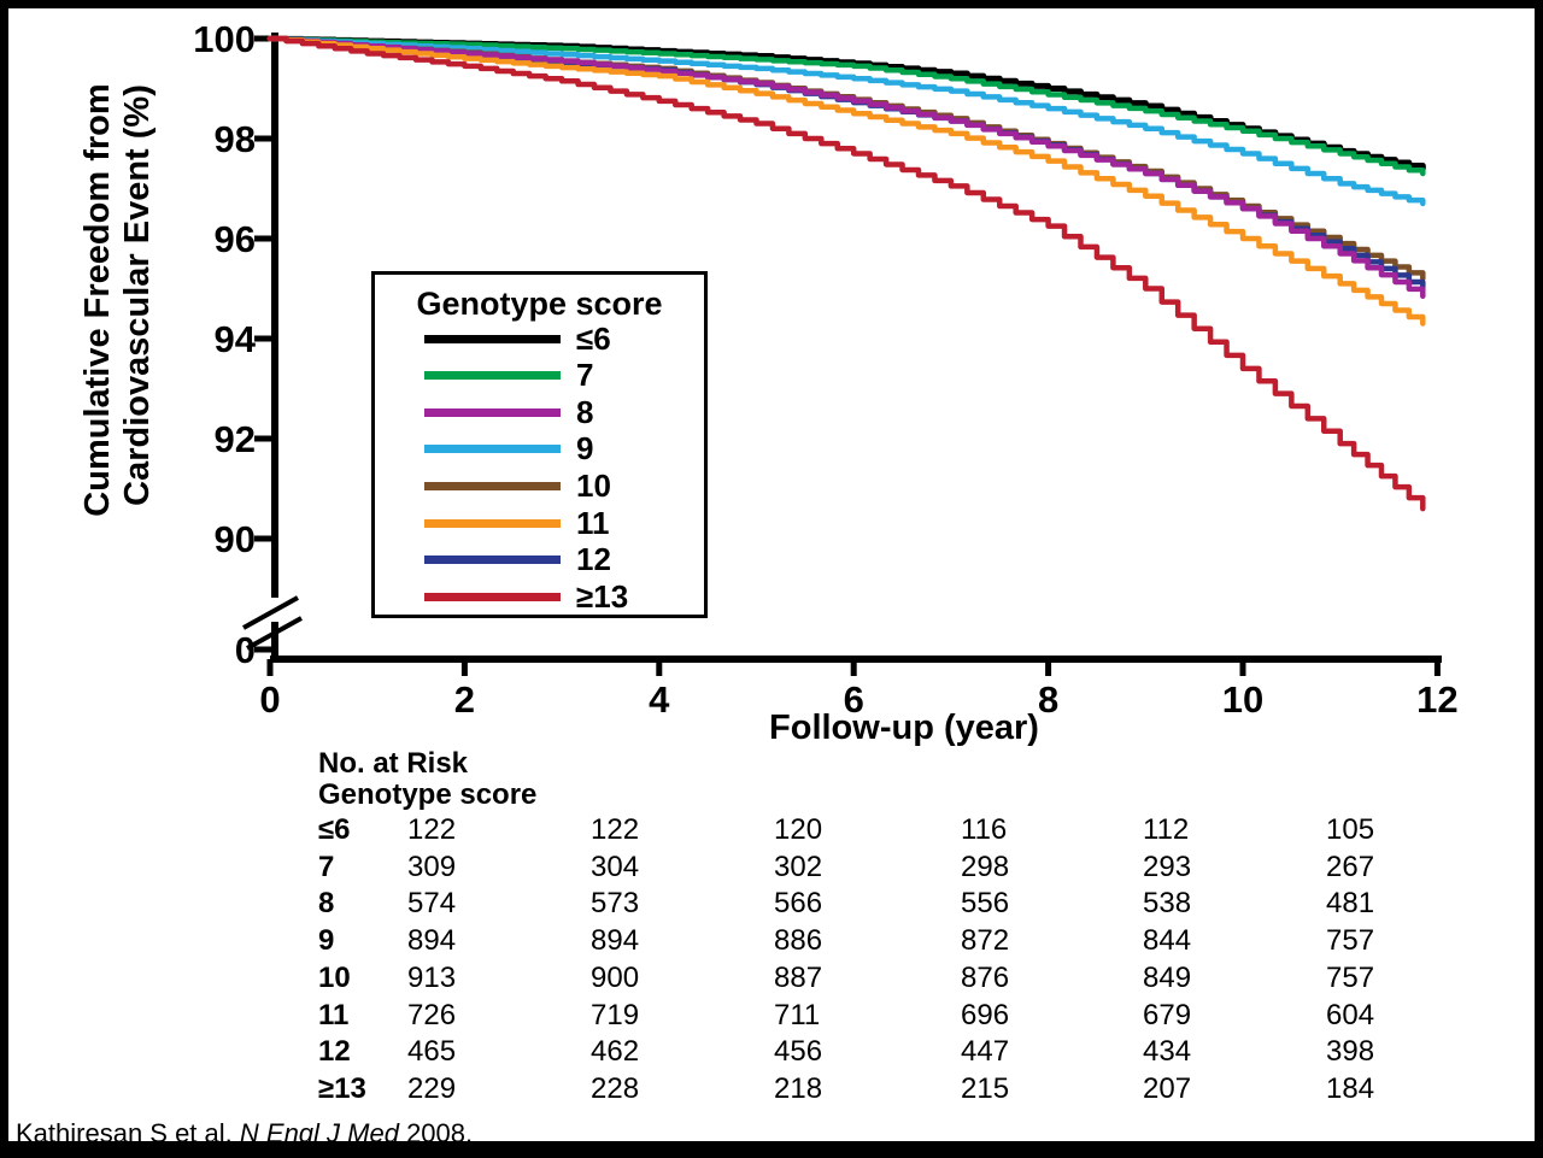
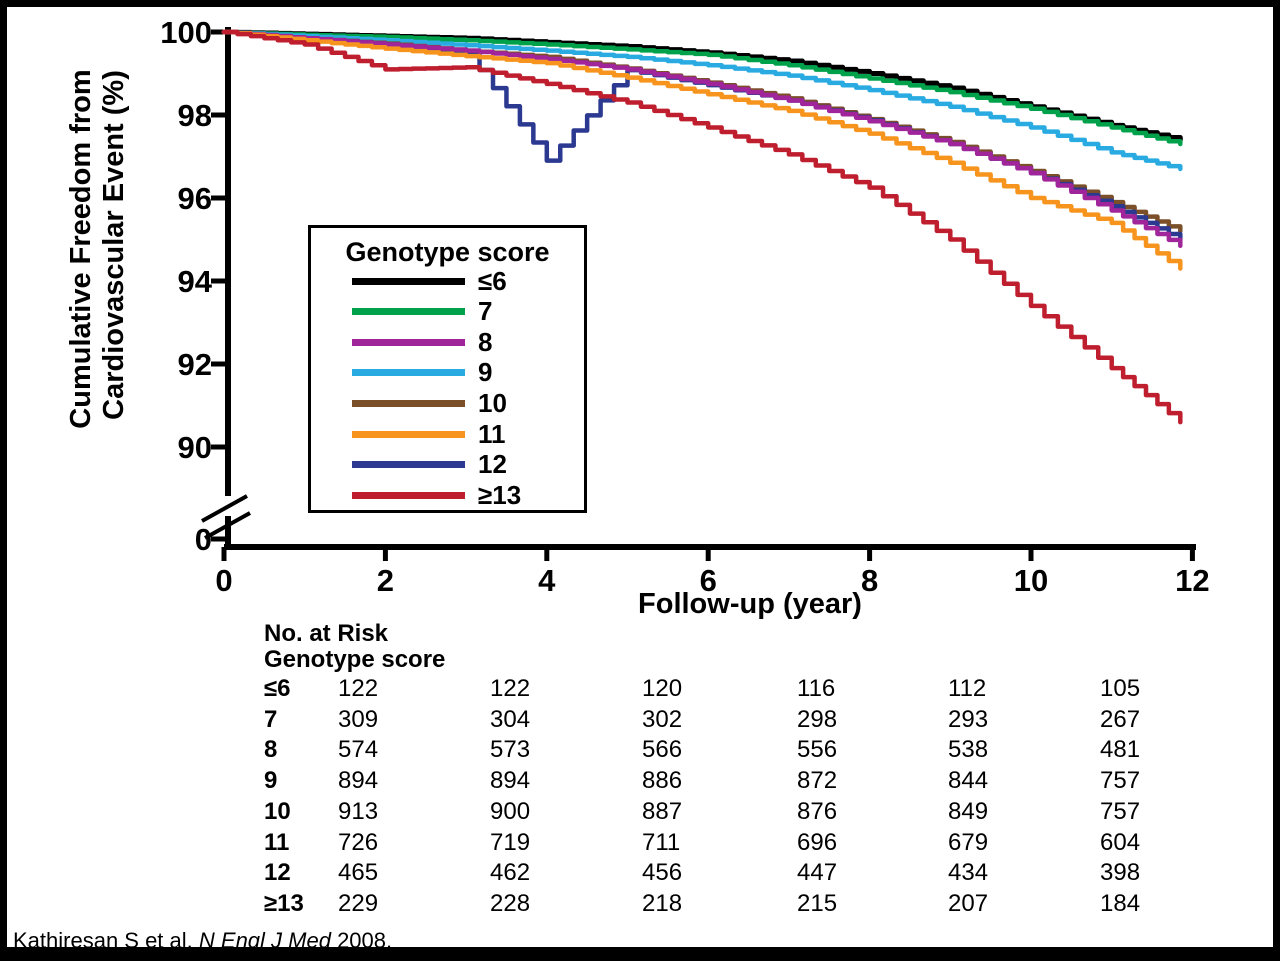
≥13/2: 99.5 -> 99.1
12/4: 99.4 -> 96.9
11/11: 95.1 -> 95.4
